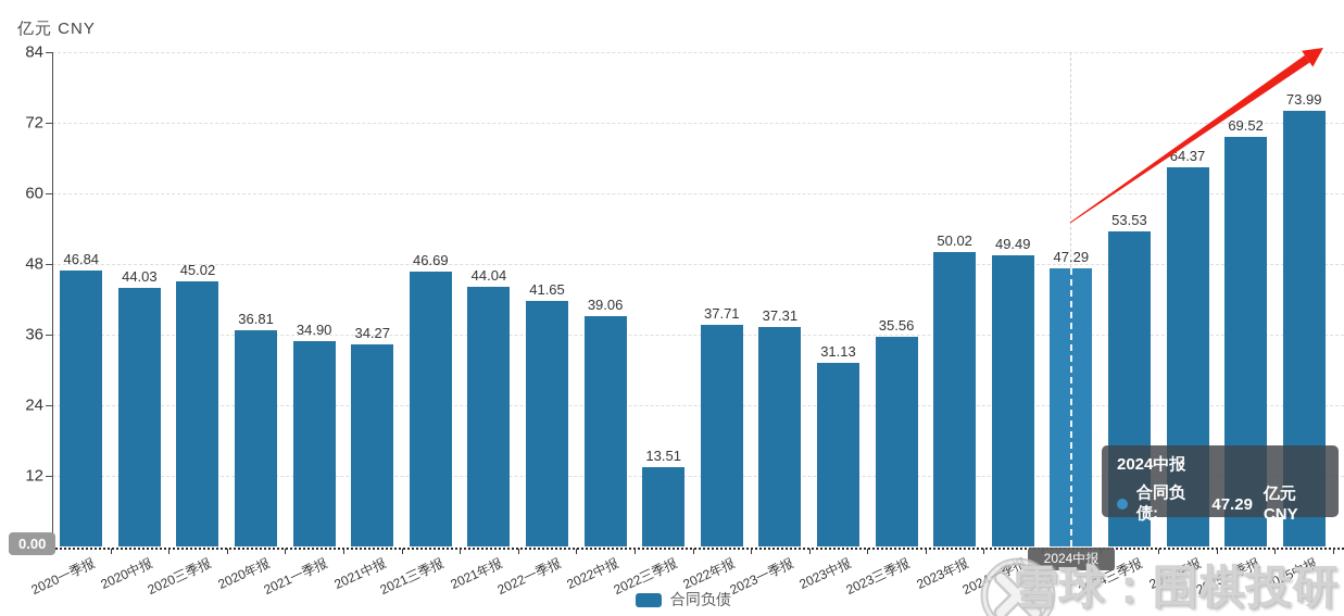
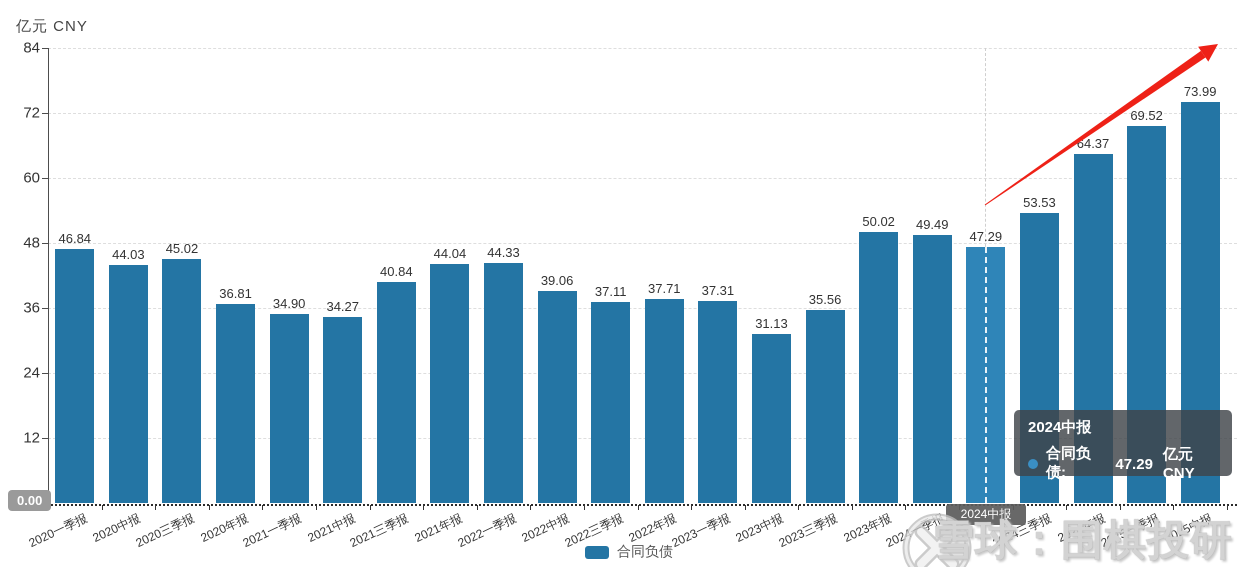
2021三季报: 46.69 -> 40.84
2022一季报: 41.65 -> 44.33
2022三季报: 13.51 -> 37.11
